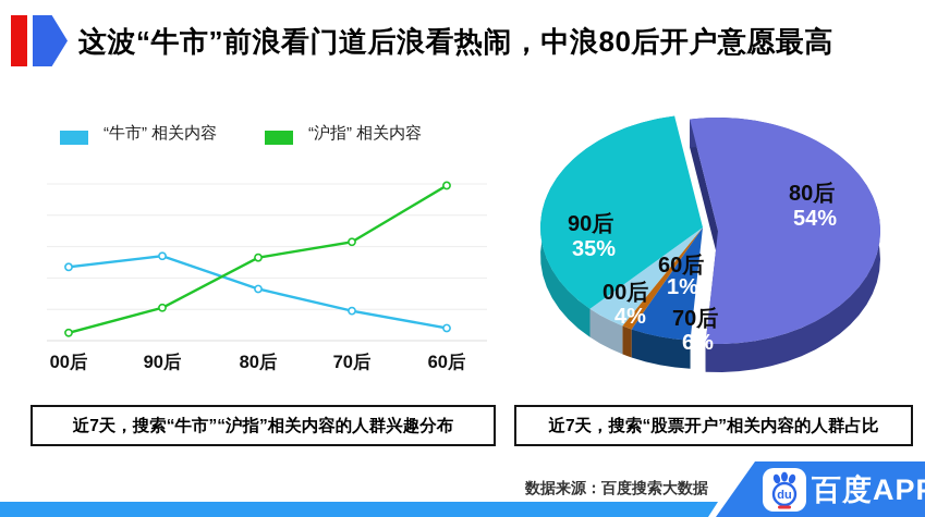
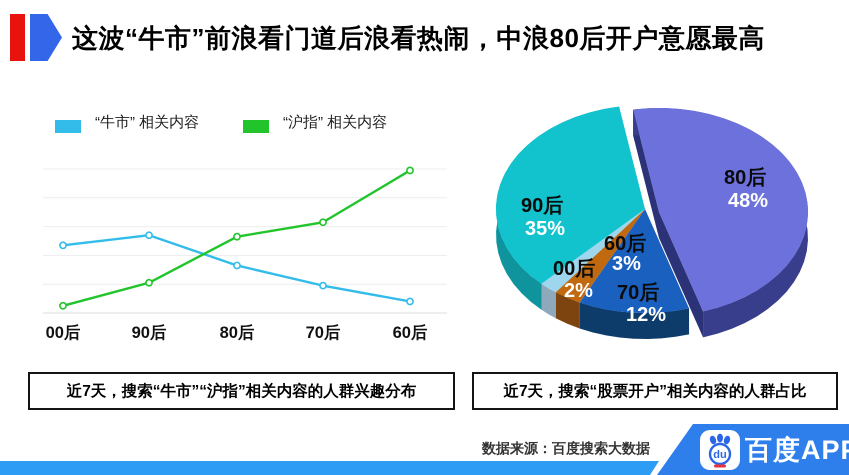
近7天，搜索“股票开户”相关内容的人群占比/80后: 54% -> 48%
近7天，搜索“股票开户”相关内容的人群占比/70后: 6% -> 12%
近7天，搜索“股票开户”相关内容的人群占比/60后: 1% -> 3%
近7天，搜索“股票开户”相关内容的人群占比/00后: 4% -> 2%
